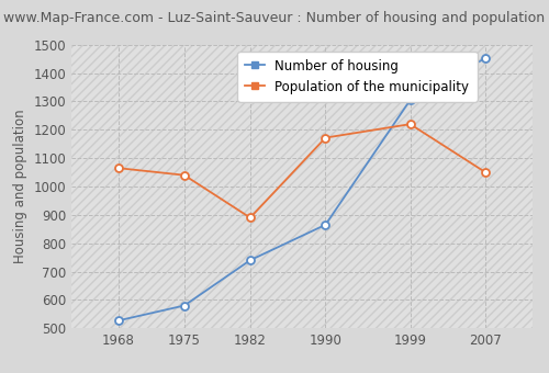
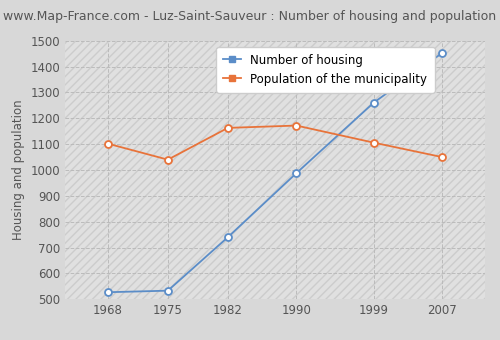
Population of the municipality/1968: 1065 -> 1102
Number of housing/1975: 580 -> 533
Population of the municipality/1982: 890 -> 1163
Number of housing/1990: 865 -> 988
Number of housing/1999: 1305 -> 1260
Population of the municipality/1999: 1220 -> 1106
